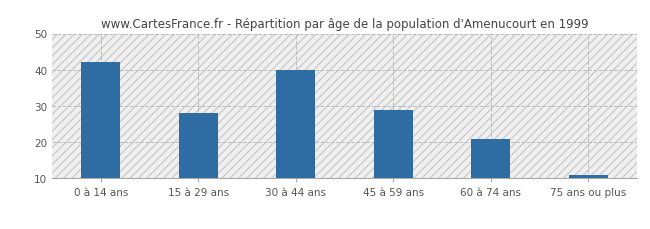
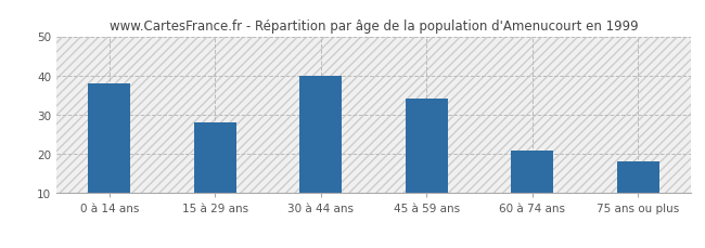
0 à 14 ans: 42 -> 38
45 à 59 ans: 29 -> 34
75 ans ou plus: 11 -> 18
